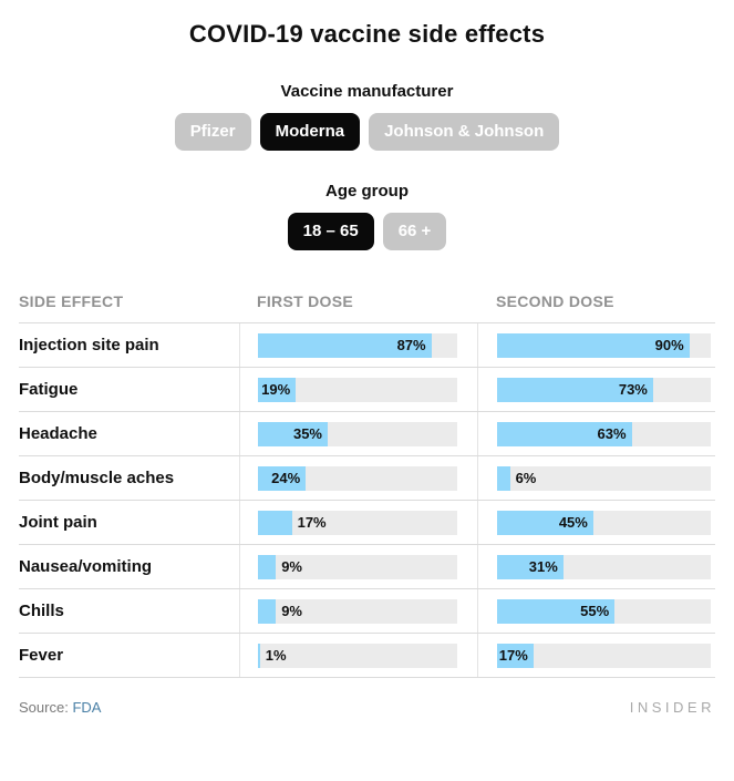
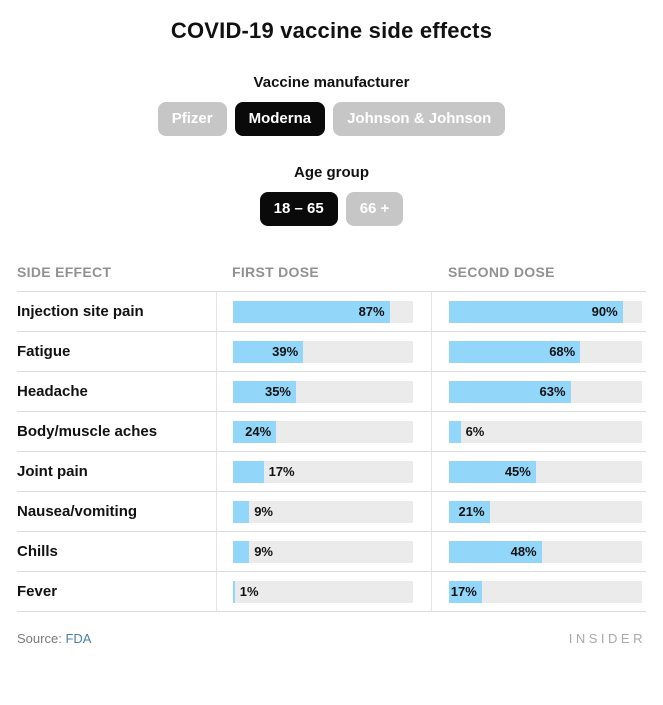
FIRST DOSE/Fatigue: 19% -> 39%
SECOND DOSE/Fatigue: 73% -> 68%
SECOND DOSE/Nausea/vomiting: 31% -> 21%
SECOND DOSE/Chills: 55% -> 48%
